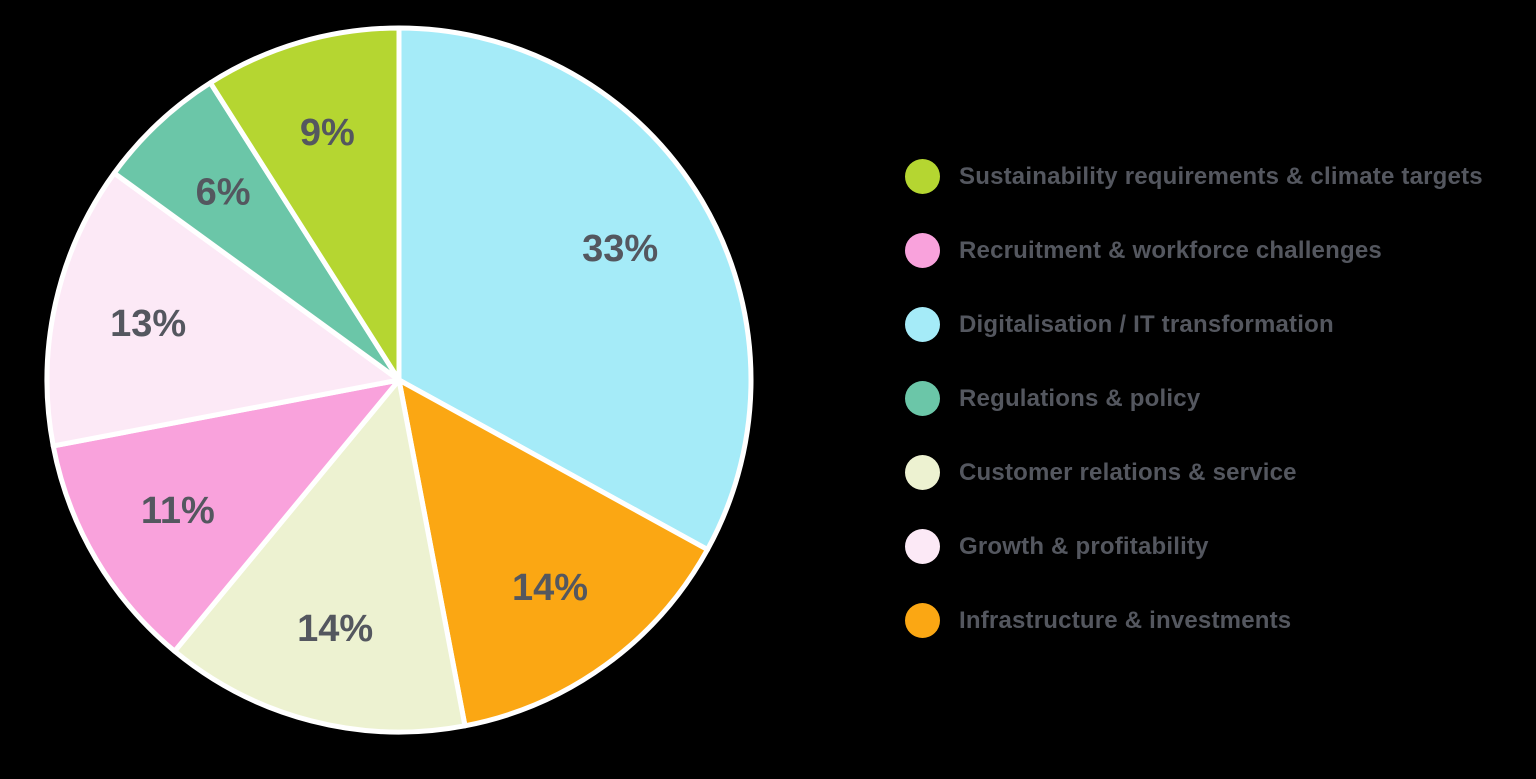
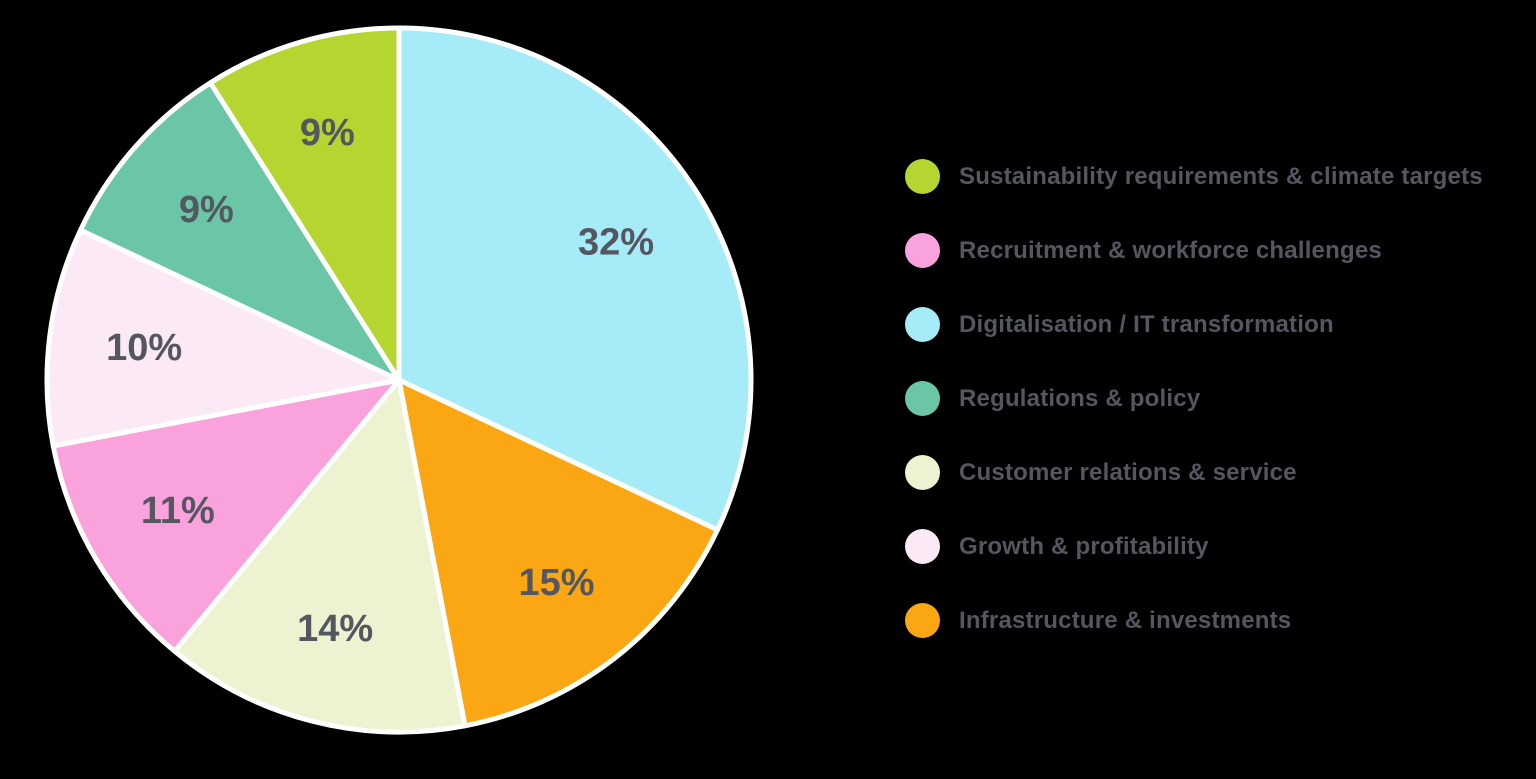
Digitalisation / IT transformation: 33% -> 32%
Infrastructure & investments: 14% -> 15%
Growth & profitability: 13% -> 10%
Regulations & policy: 6% -> 9%
